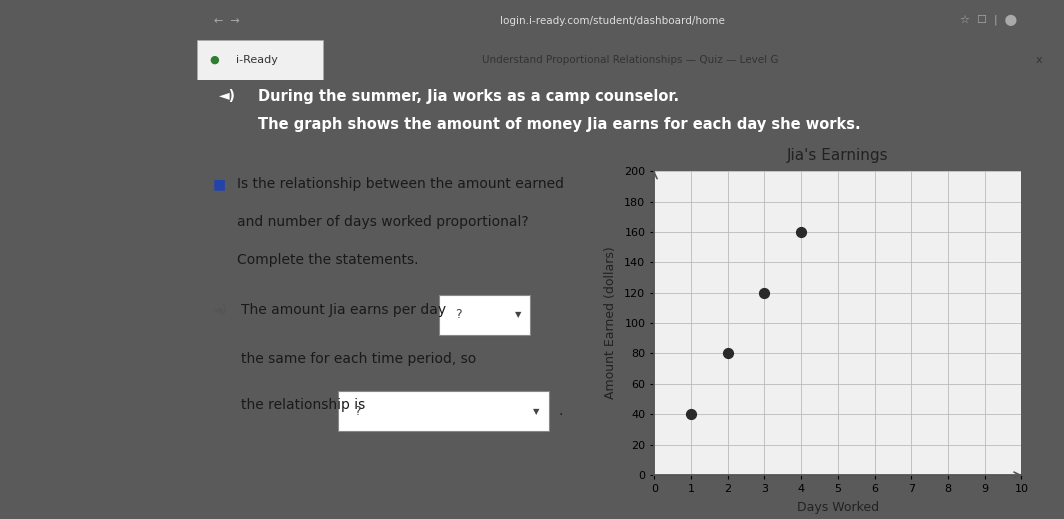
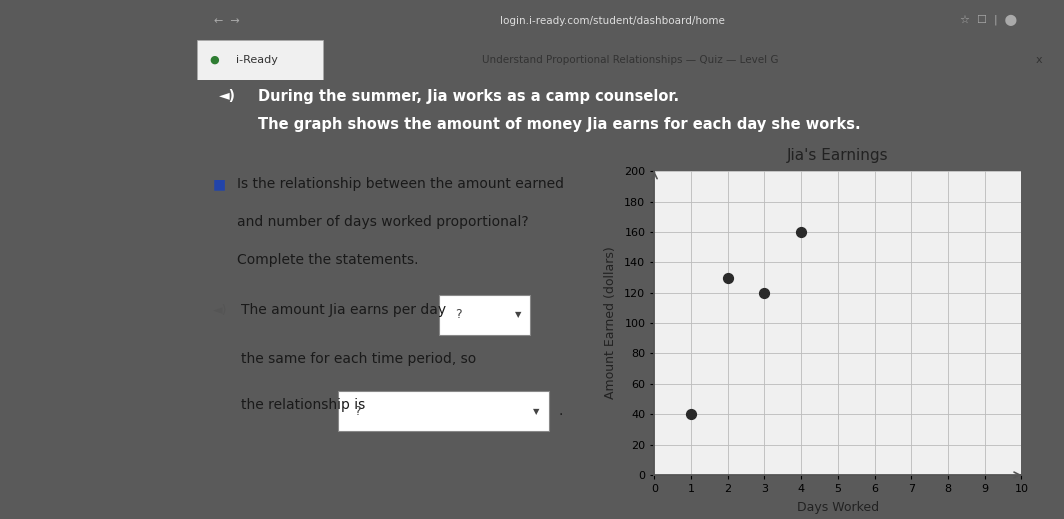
2: 80 -> 130
